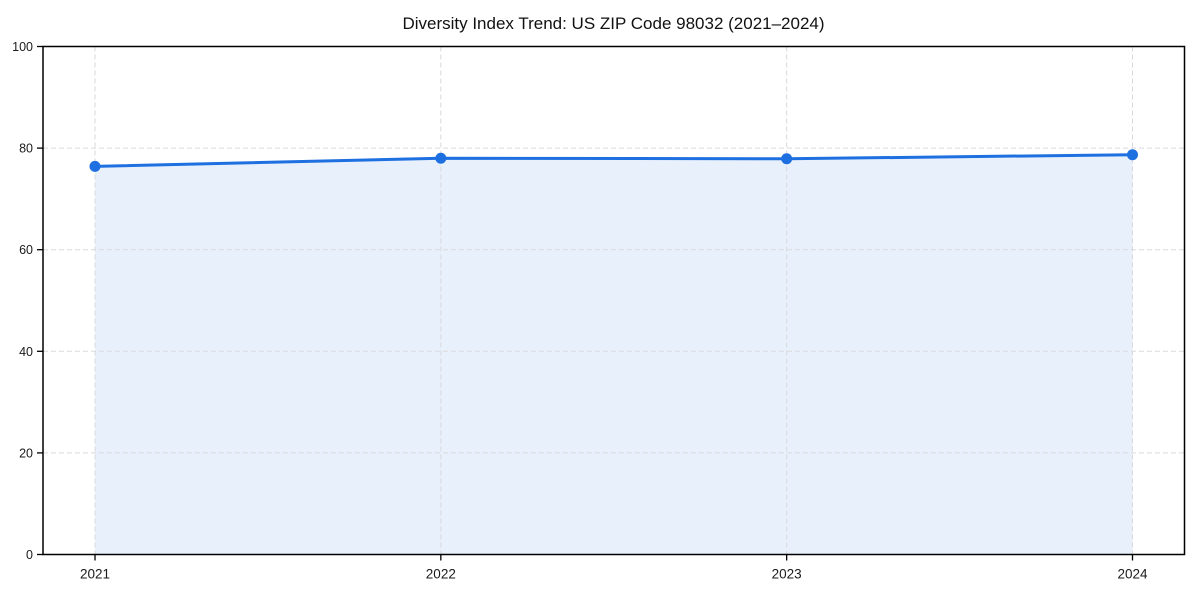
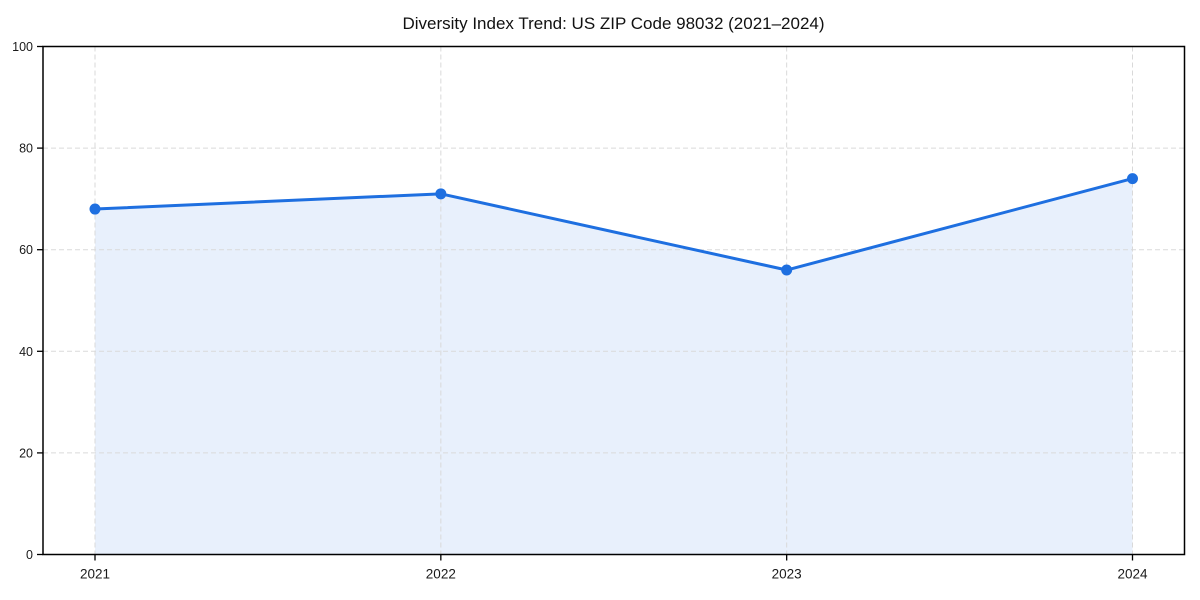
2021: 76 -> 68
2022: 78 -> 71
2023: 78 -> 56
2024: 79 -> 74
